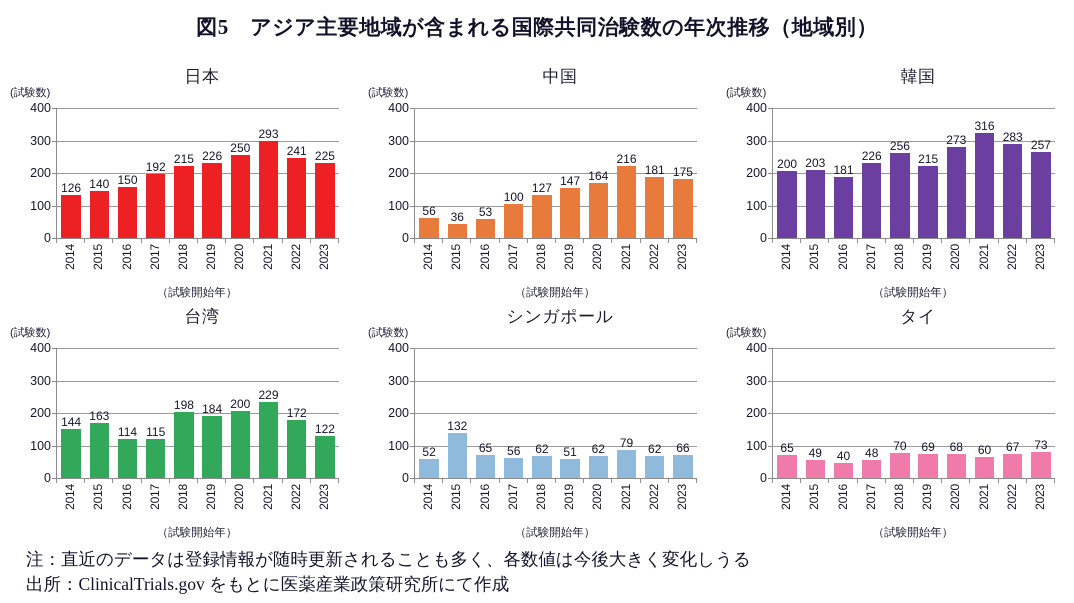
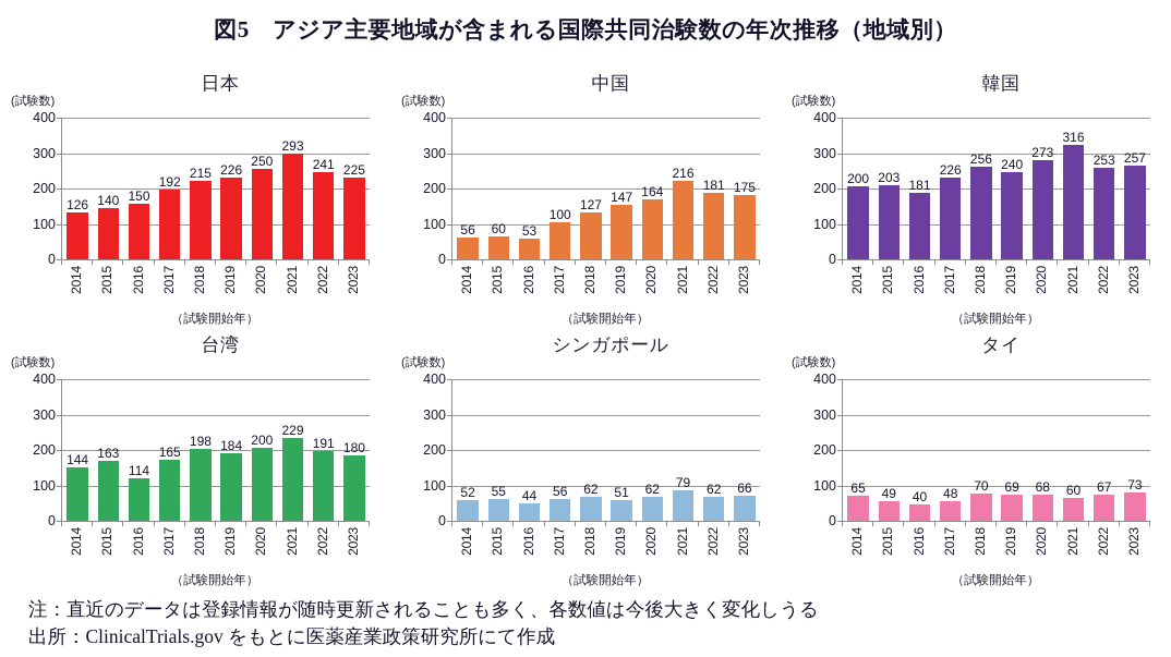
中国/2015: 36 -> 60
韓国/2019: 215 -> 240
韓国/2022: 283 -> 253
台湾/2017: 115 -> 165
台湾/2022: 172 -> 191
台湾/2023: 122 -> 180
シンガポール/2015: 132 -> 55
シンガポール/2016: 65 -> 44
